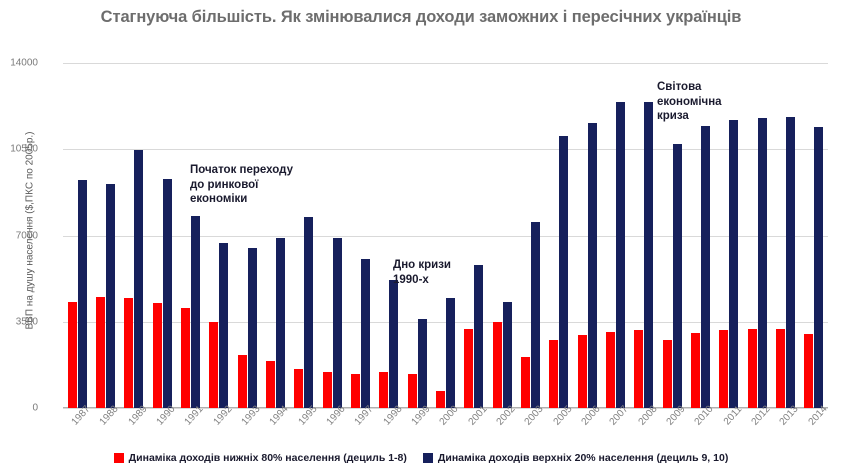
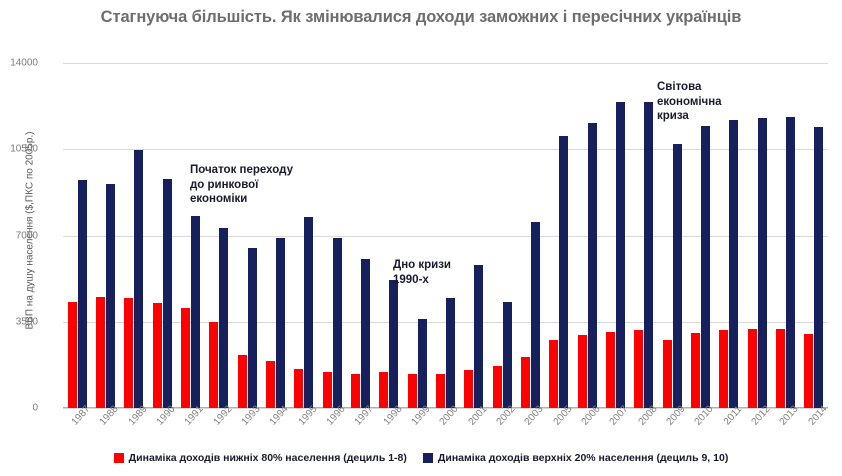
Динаміка доходів верхніх 20% населення (дециль 9, 10)/1992: 6700 -> 7300
Динаміка доходів нижніх 80% населення (дециль 1-8)/2000: 700 -> 1400
Динаміка доходів нижніх 80% населення (дециль 1-8)/2001: 3200 -> 1600
Динаміка доходів нижніх 80% населення (дециль 1-8)/2002: 3500 -> 1700
